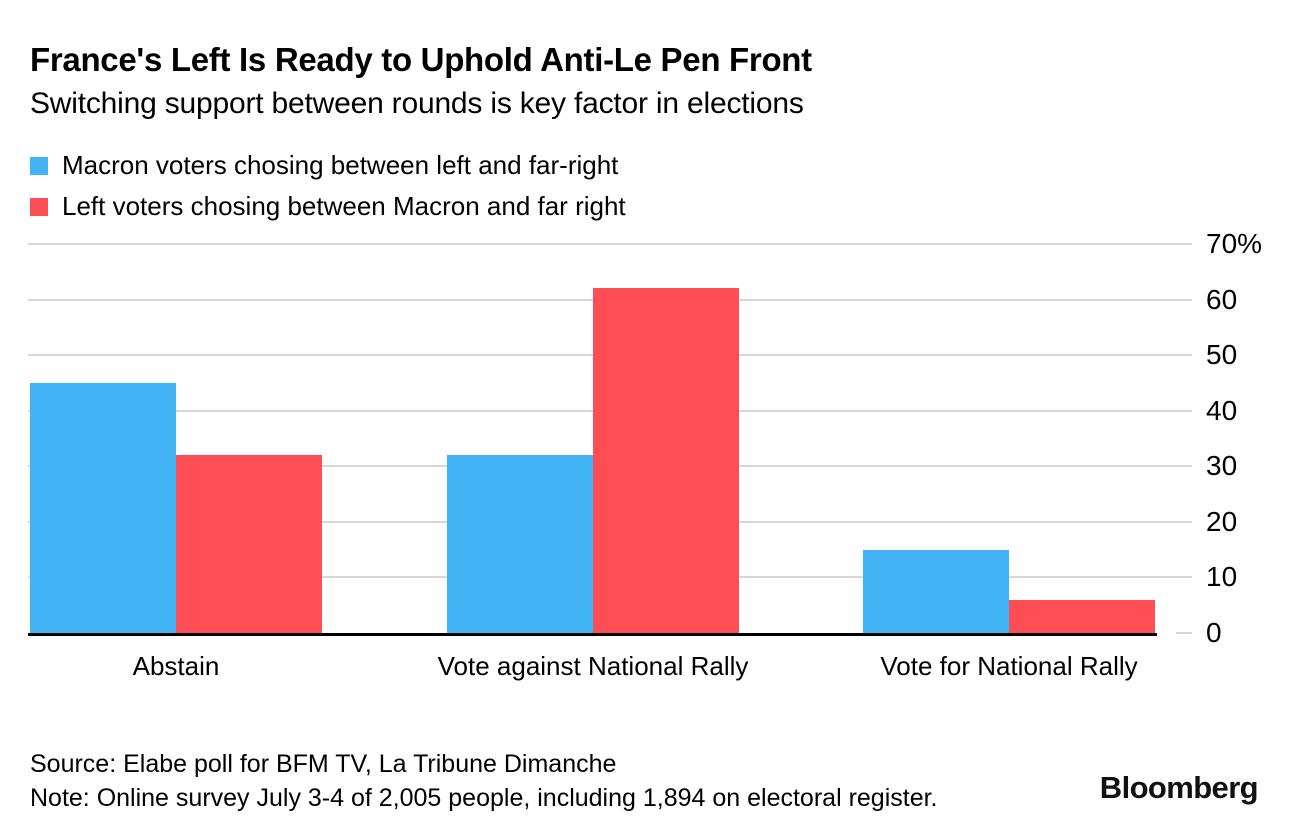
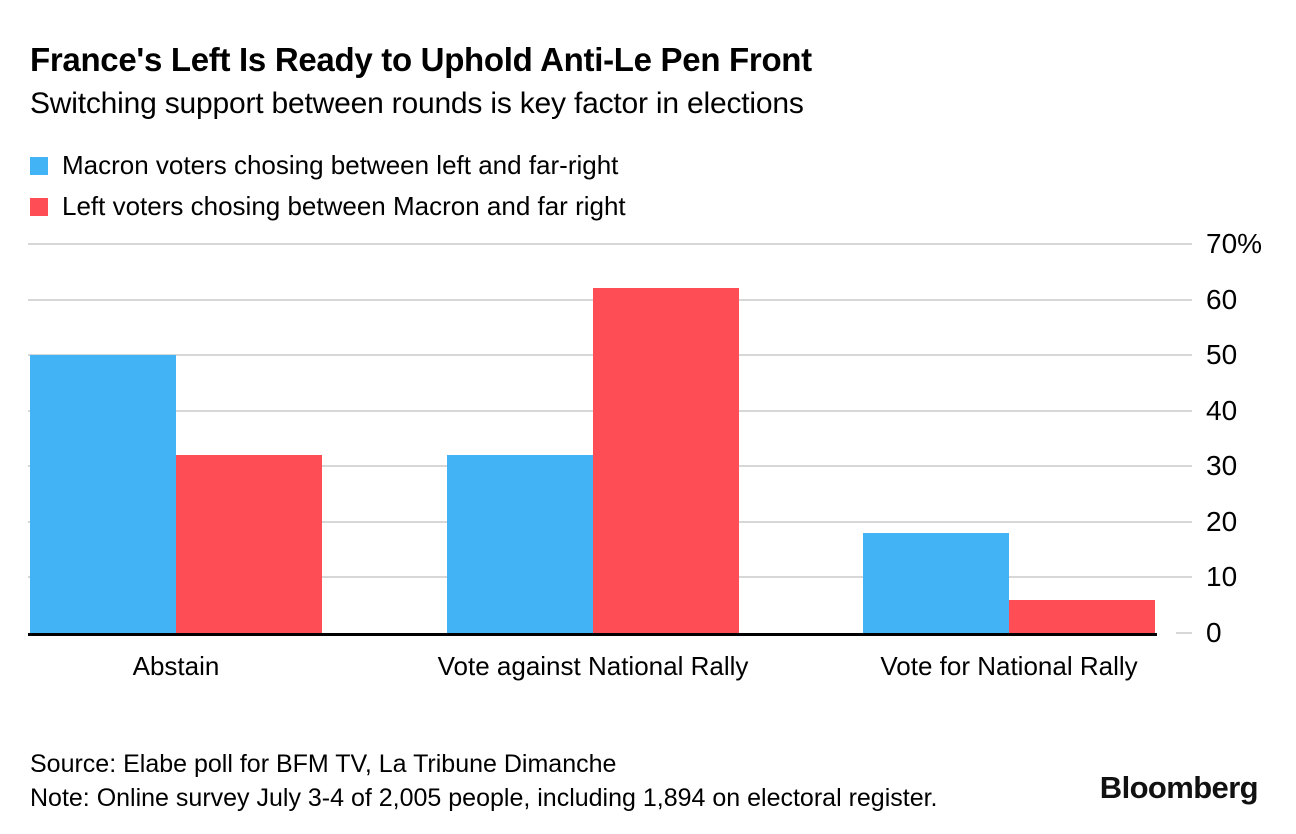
Macron voters chosing between left and far-right/Abstain: 45% -> 50%
Macron voters chosing between left and far-right/Vote for National Rally: 15% -> 18%
